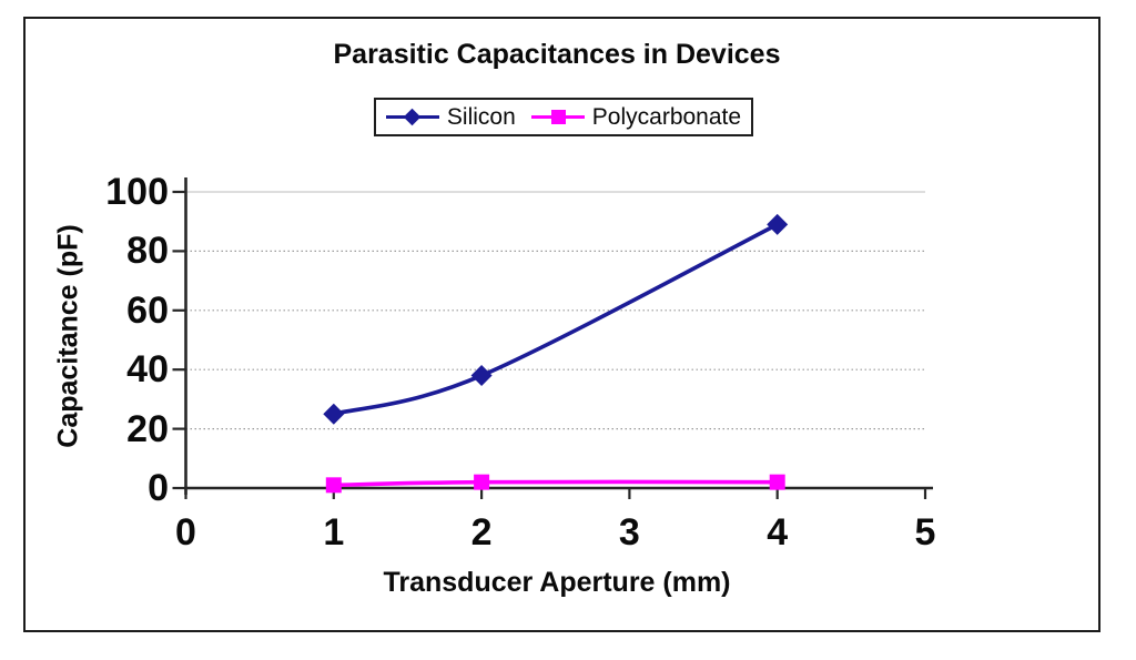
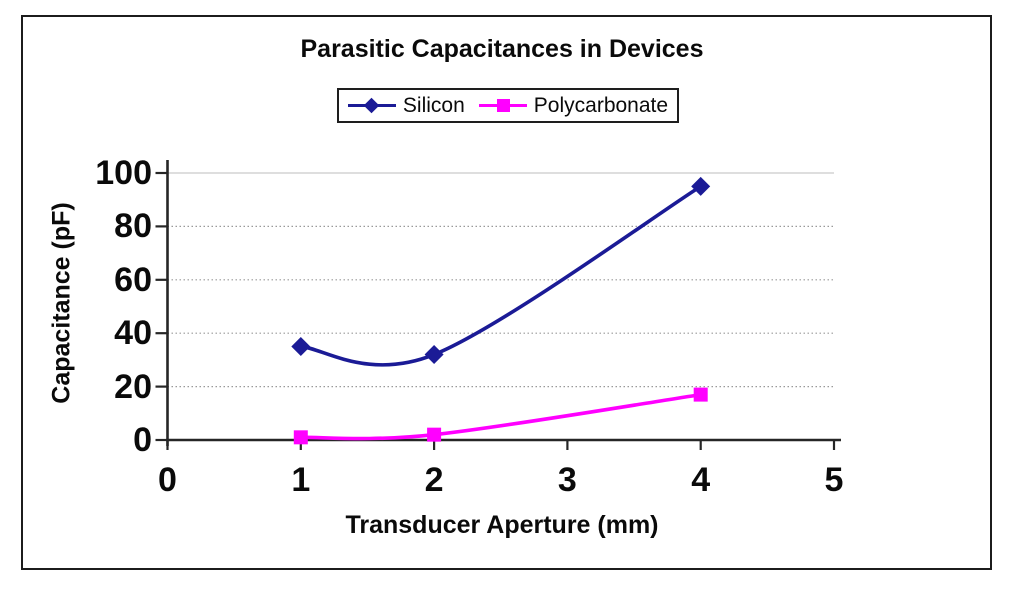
Silicon/1: 25 -> 35
Silicon/2: 38 -> 32
Silicon/4: 89 -> 95
Polycarbonate/4: 2 -> 17
